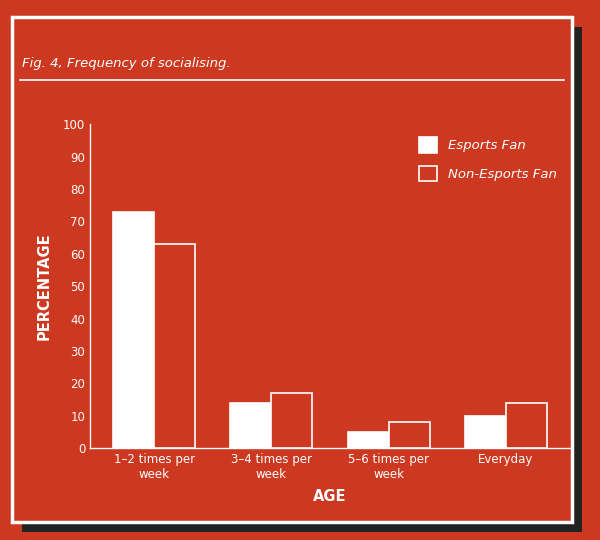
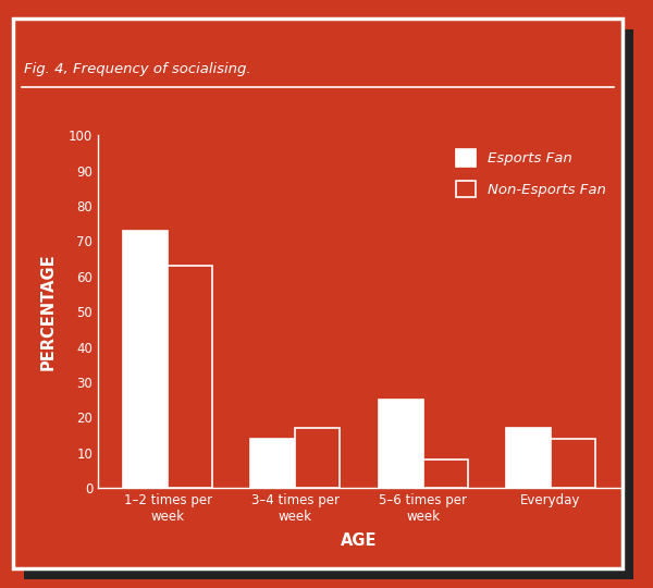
Esports Fan/5–6 times per week: 5 -> 25
Esports Fan/Everyday: 10 -> 17
